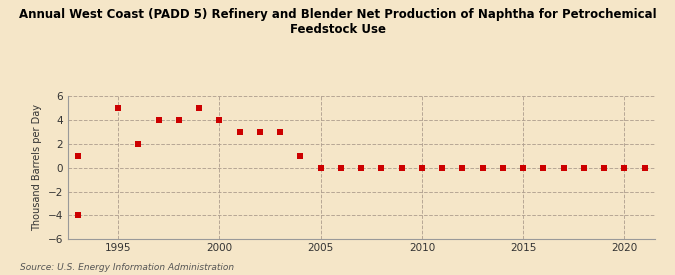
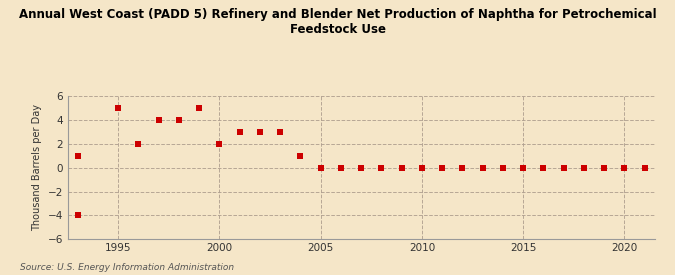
2000: 4 -> 2
